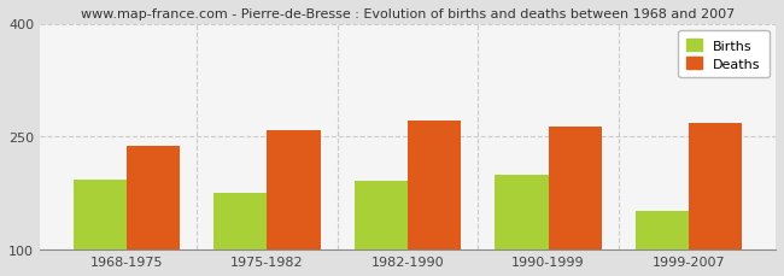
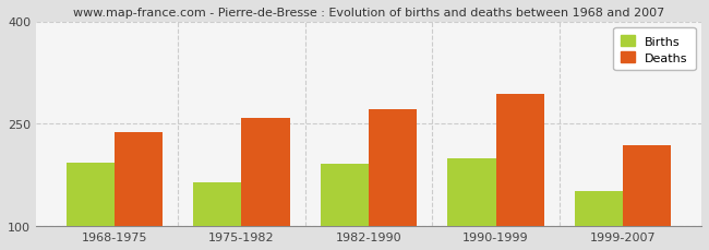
Births/1975-1982: 175 -> 164
Deaths/1990-1999: 263 -> 294
Deaths/1999-2007: 268 -> 218
